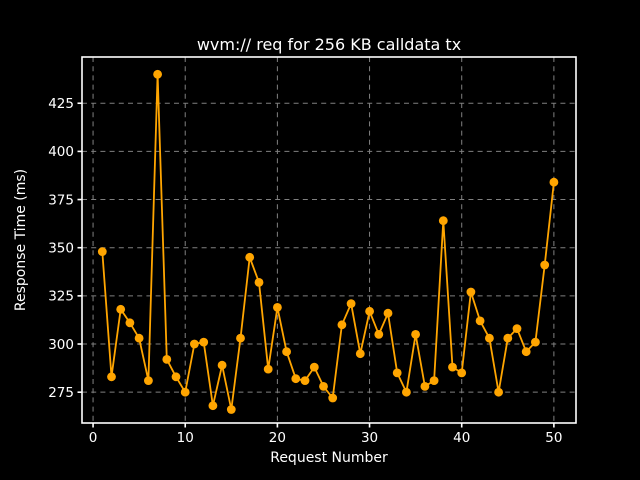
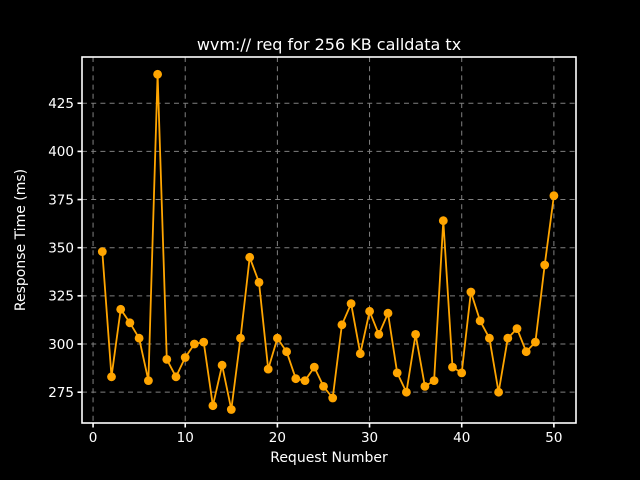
10: 275 -> 293
20: 319 -> 303
50: 384 -> 377
